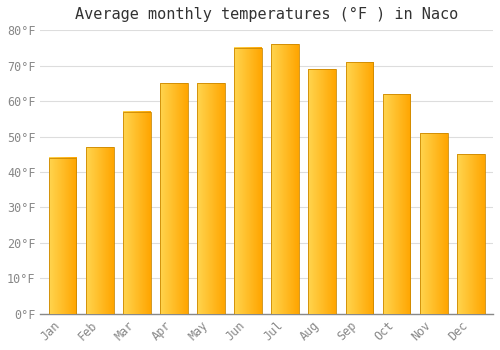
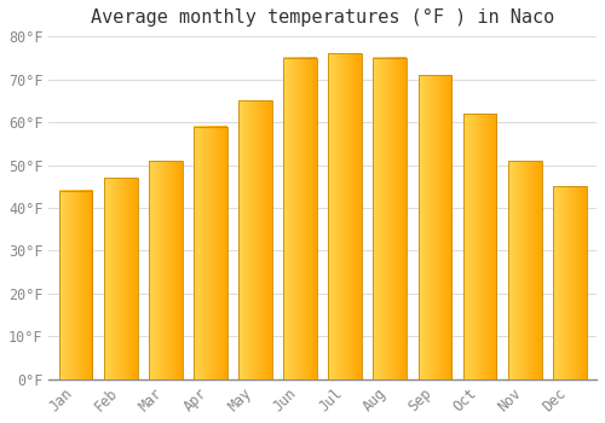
Mar: 57°F -> 51°F
Apr: 65°F -> 59°F
Aug: 69°F -> 75°F
